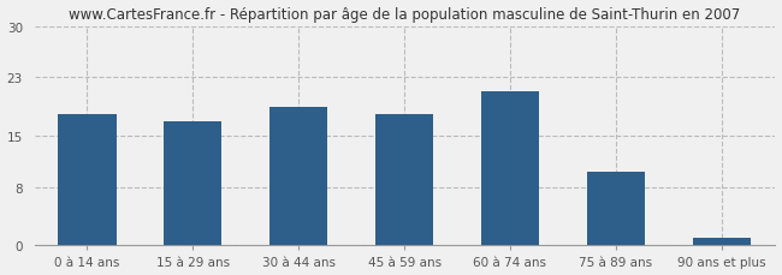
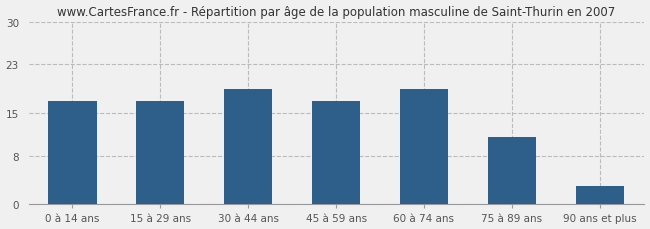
0 à 14 ans: 18 -> 17
45 à 59 ans: 18 -> 17
60 à 74 ans: 21 -> 19
75 à 89 ans: 10 -> 11
90 ans et plus: 1 -> 3
